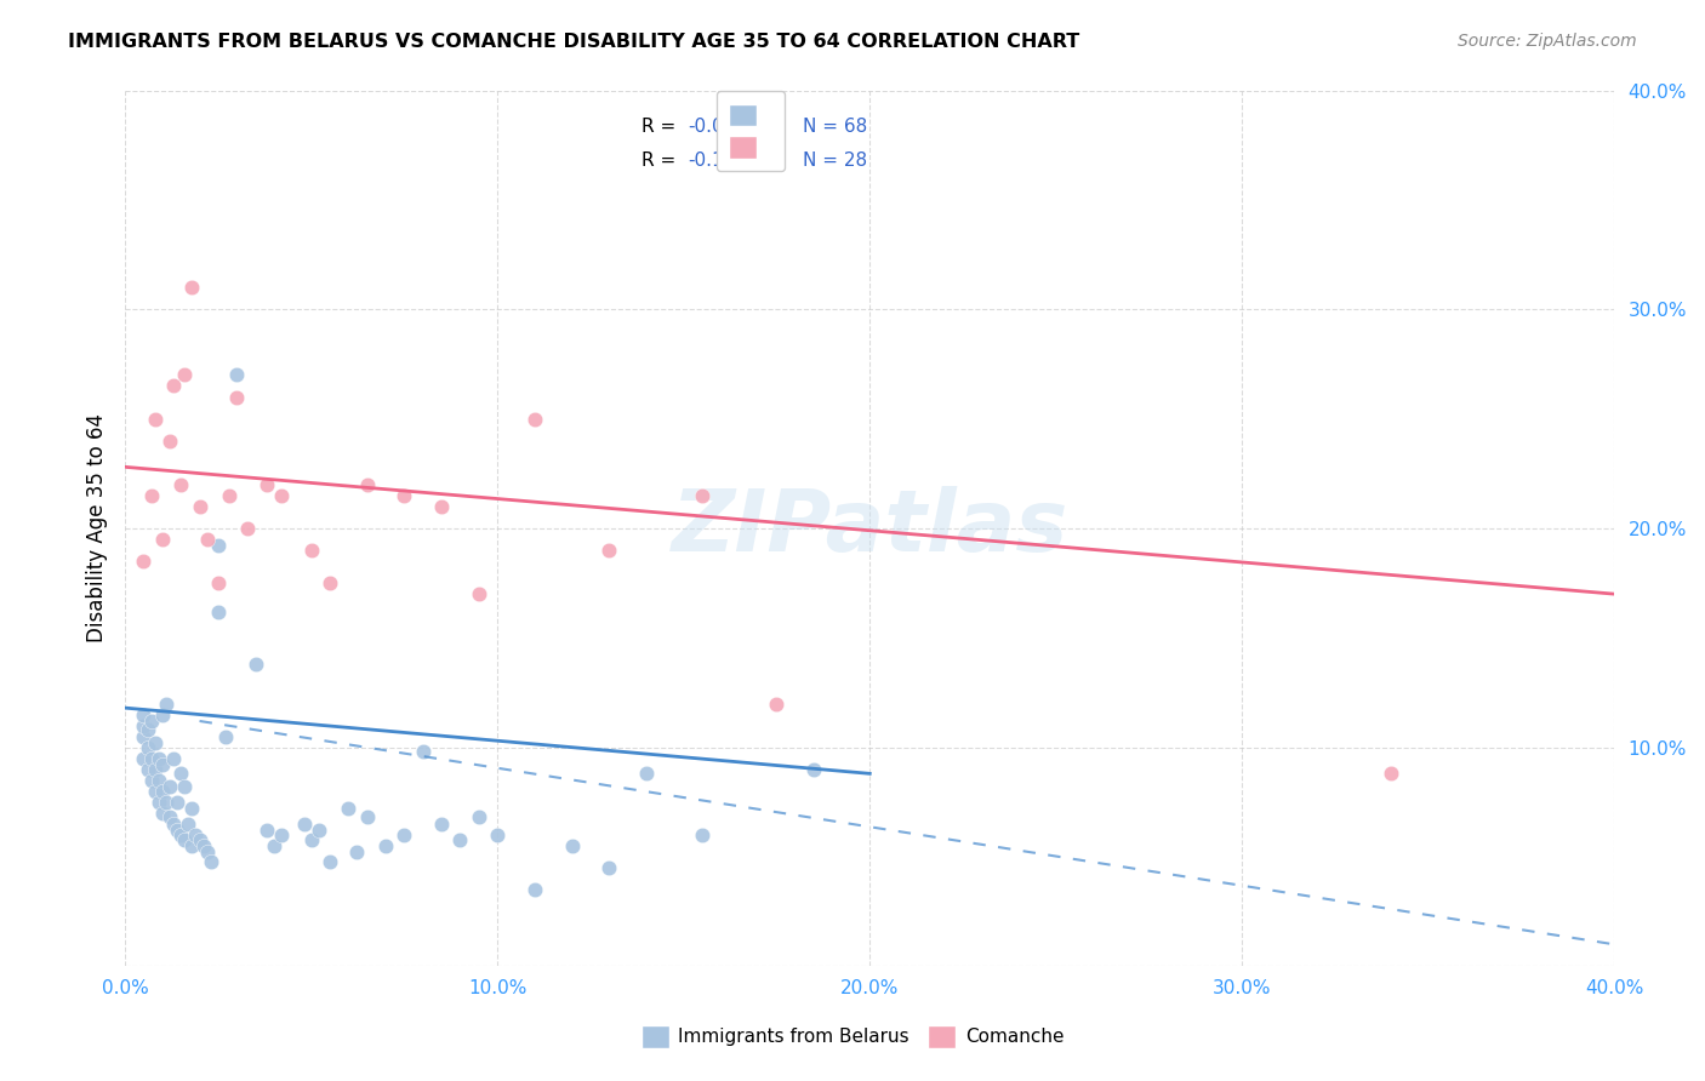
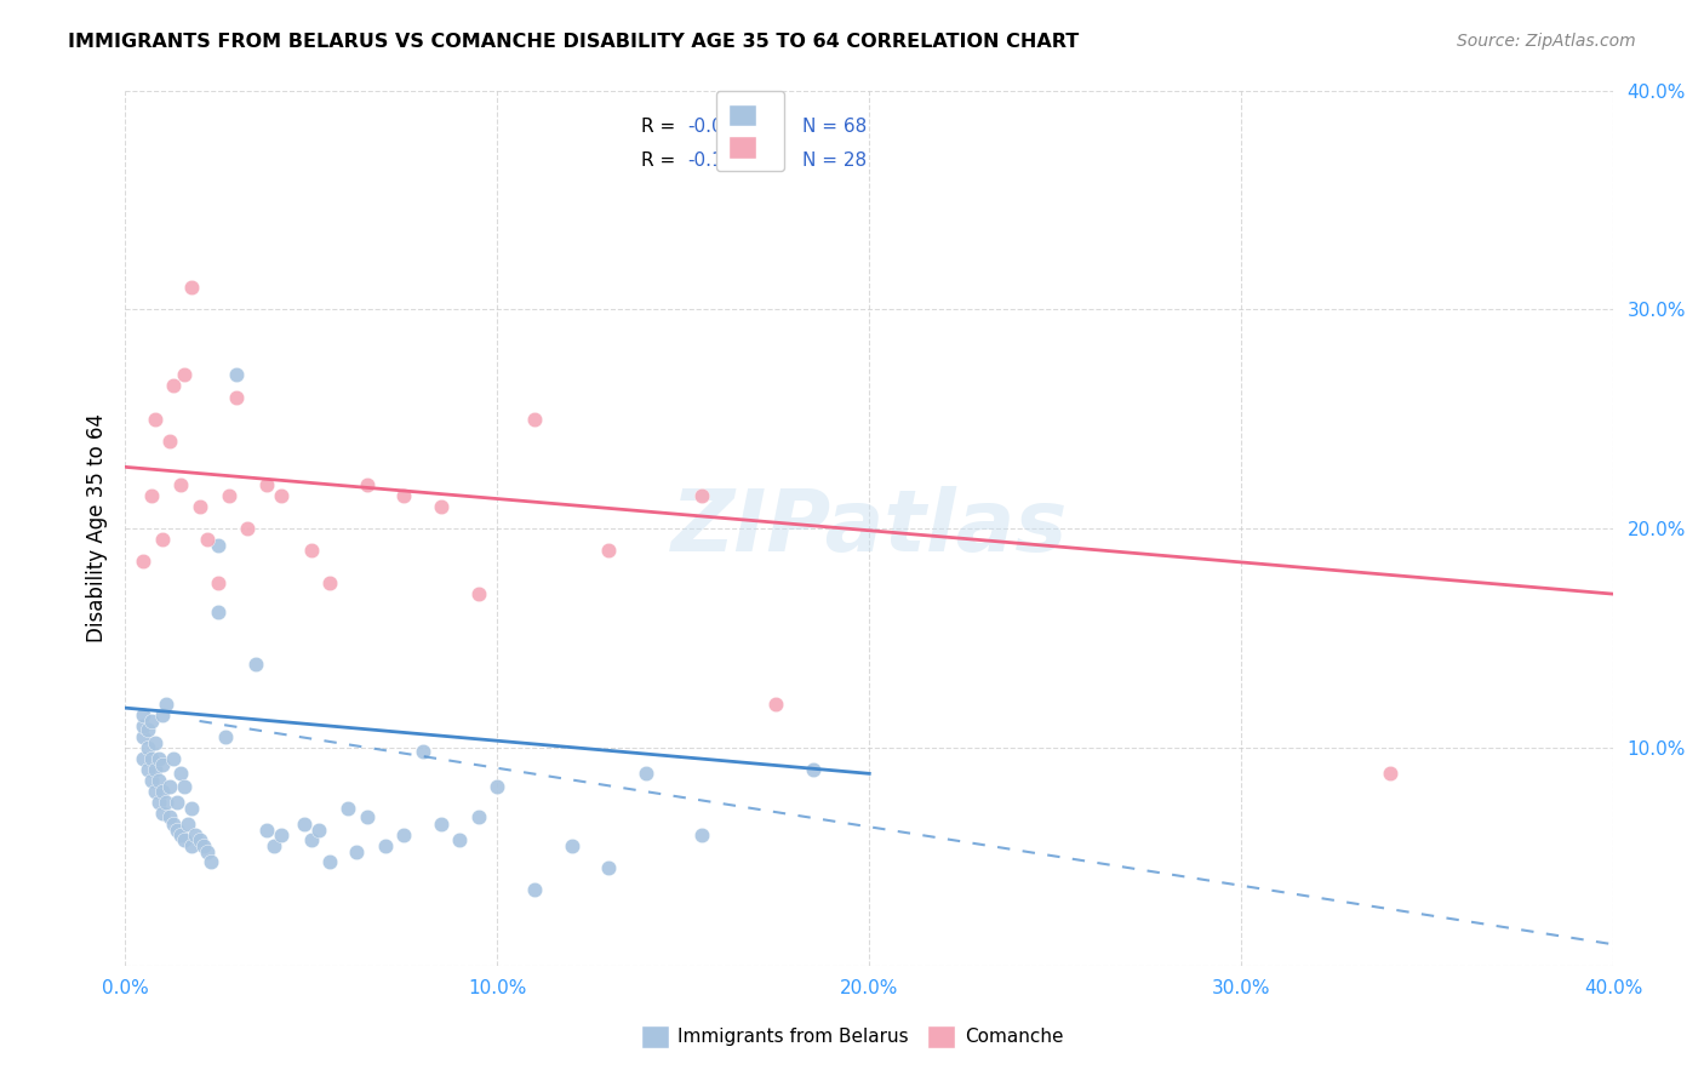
Immigrants from Belarus/10.0%: 6.0% -> 8.2%
